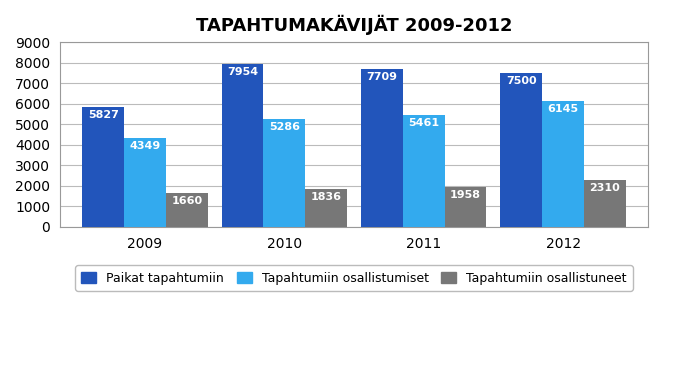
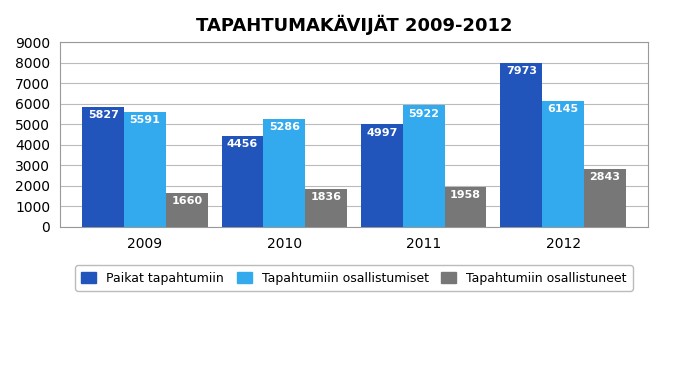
Tapahtumiin osallistumiset/2009: 4349 -> 5591
Paikat tapahtumiin/2010: 7954 -> 4456
Paikat tapahtumiin/2011: 7709 -> 4997
Tapahtumiin osallistumiset/2011: 5461 -> 5922
Paikat tapahtumiin/2012: 7500 -> 7973
Tapahtumiin osallistuneet/2012: 2310 -> 2843
